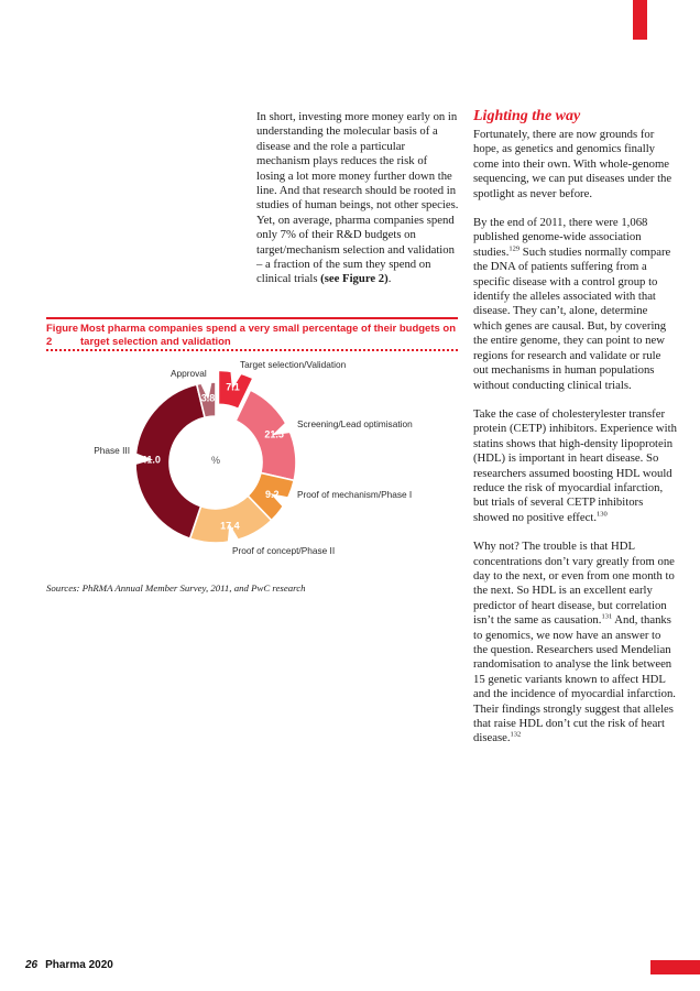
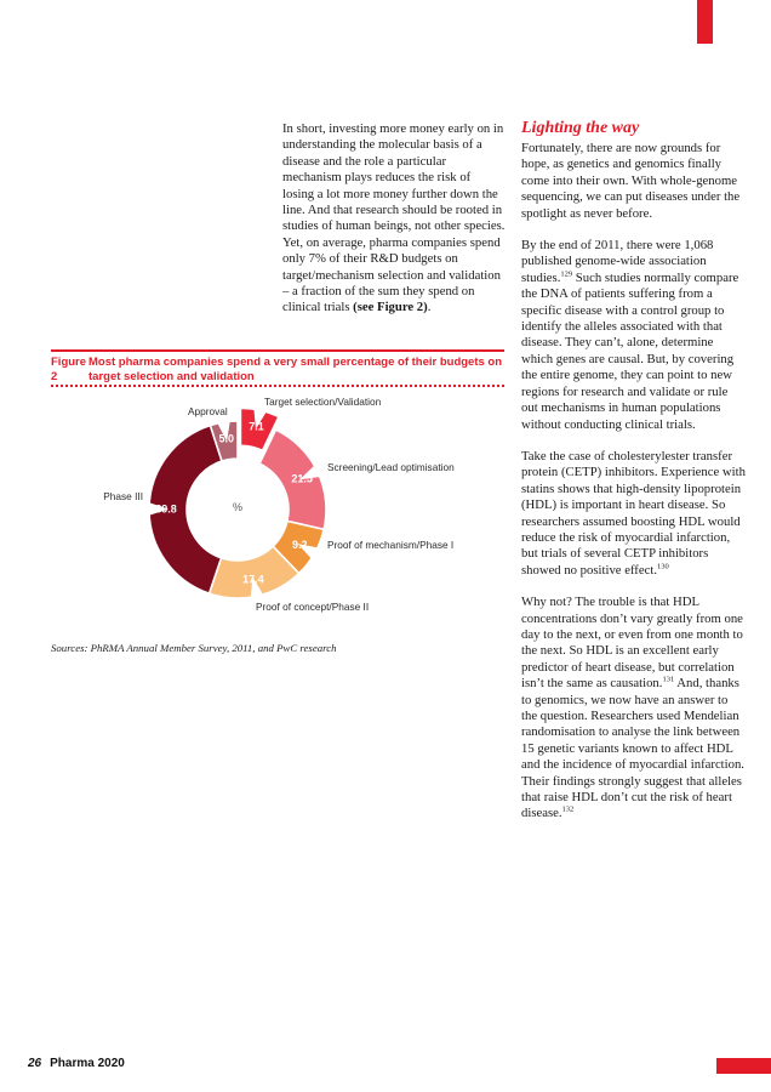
Phase III: 41.0 -> 39.8
Approval: 3.8 -> 5.0
